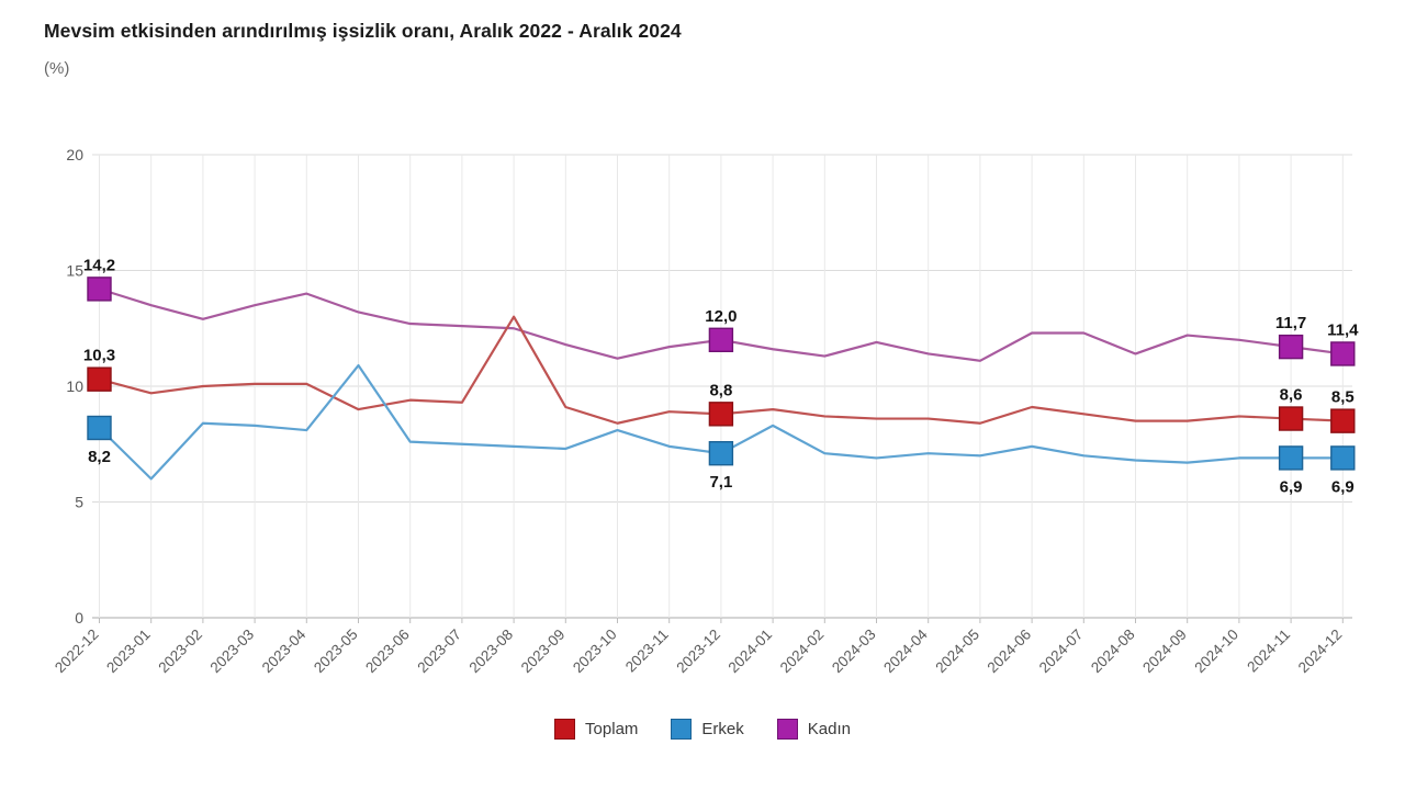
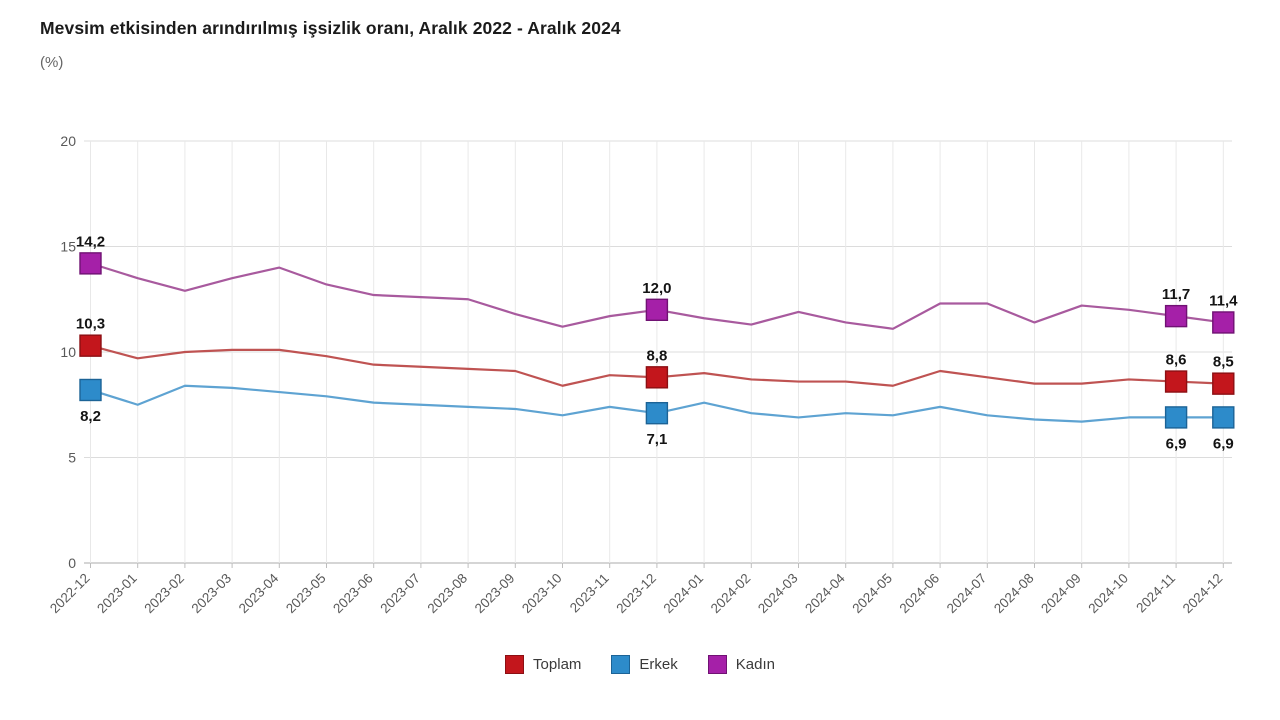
Erkek/2023-01: 6.0 -> 7.5
Toplam/2023-05: 9.0 -> 9.8
Erkek/2023-05: 10.9 -> 7.9
Toplam/2023-08: 13.0 -> 9.2
Erkek/2023-10: 8.1 -> 7.0
Erkek/2024-01: 8.3 -> 7.6
